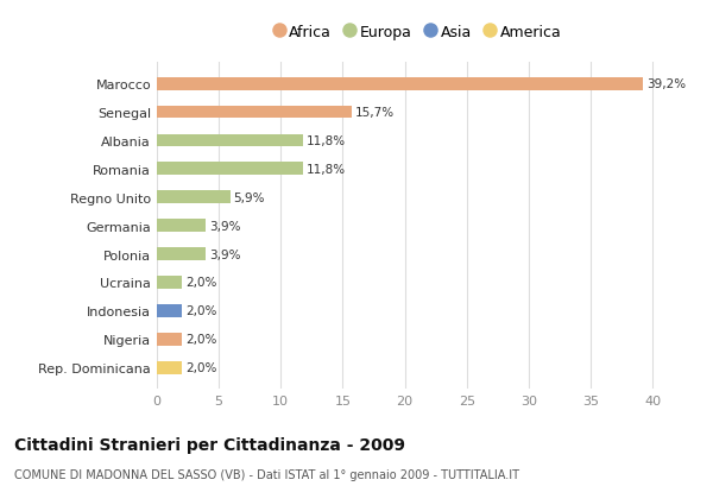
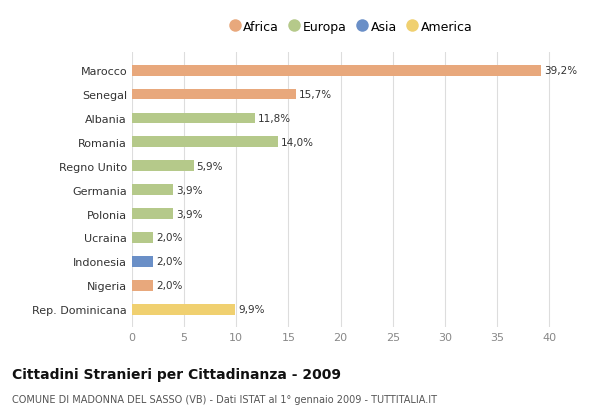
Romania: 11,8% -> 14,0%
Rep. Dominicana: 2,0% -> 9,9%
